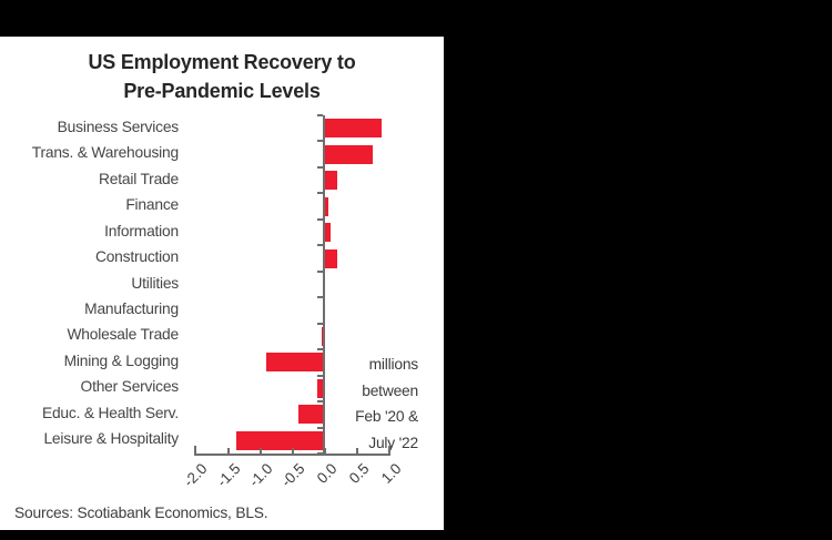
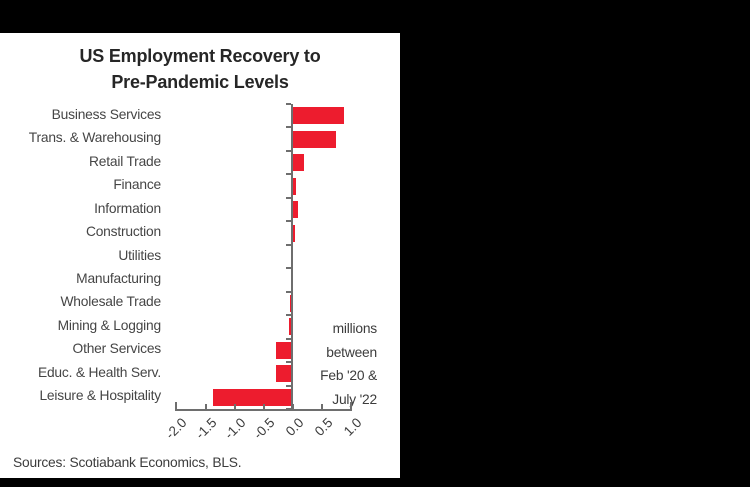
Construction: 0.2 -> 0.1
Mining & Logging: -0.9 -> -0.1
Other Services: -0.1 -> -0.3
Educ. & Health Serv.: -0.4 -> -0.3
